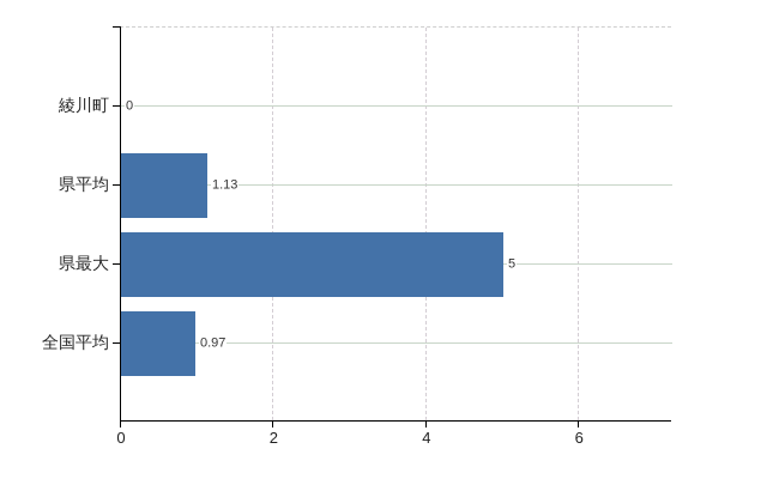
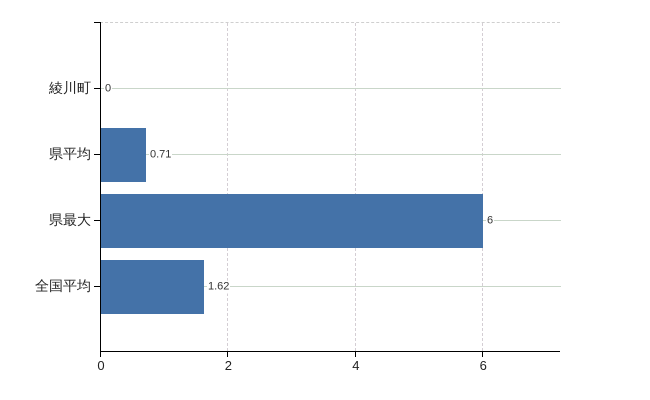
県平均: 1.13 -> 0.71
県最大: 5 -> 6
全国平均: 0.97 -> 1.62
